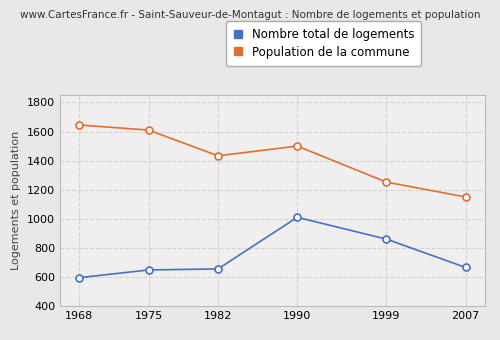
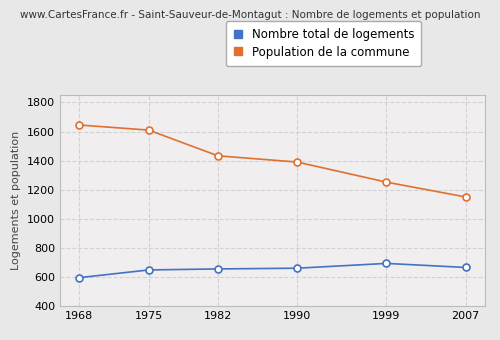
Nombre total de logements/1990: 1010 -> 660
Population de la commune/1990: 1500 -> 1390
Nombre total de logements/1999: 860 -> 690
